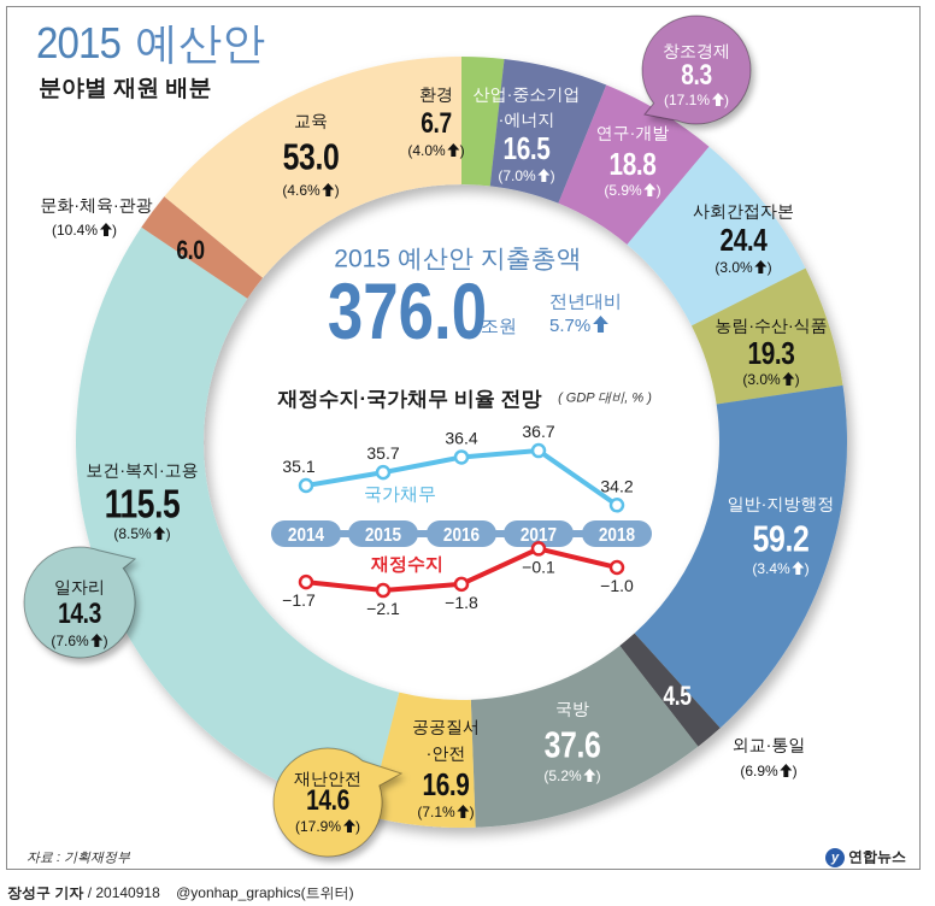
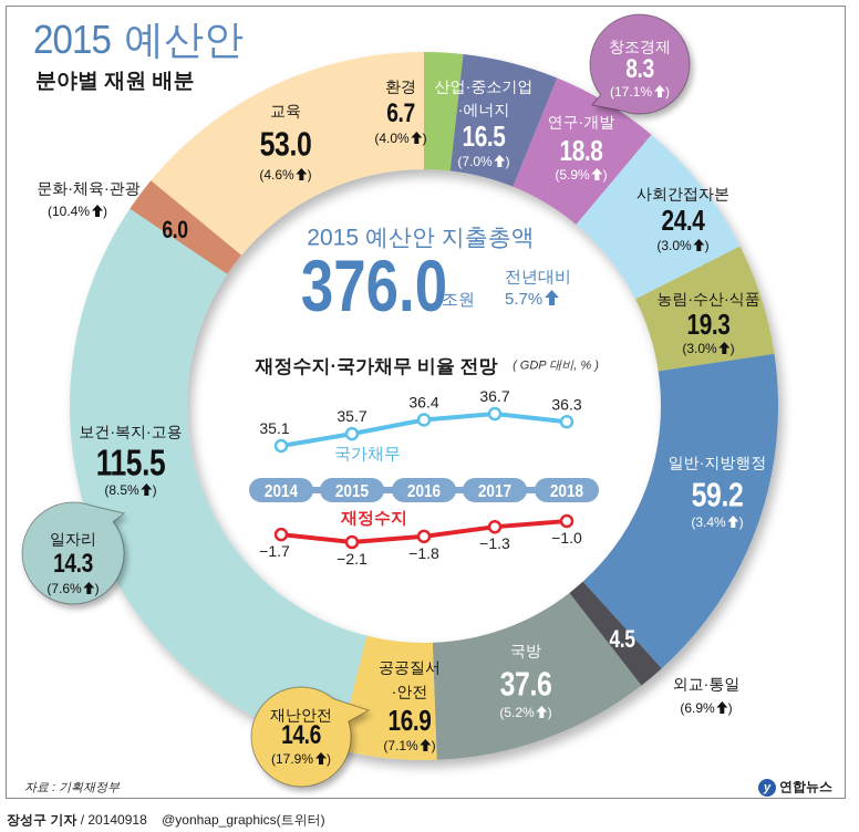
재정수지·국가채무 비율 전망/재정수지/2017: −0.1 -> −1.3
재정수지·국가채무 비율 전망/국가채무/2018: 34.2 -> 36.3
